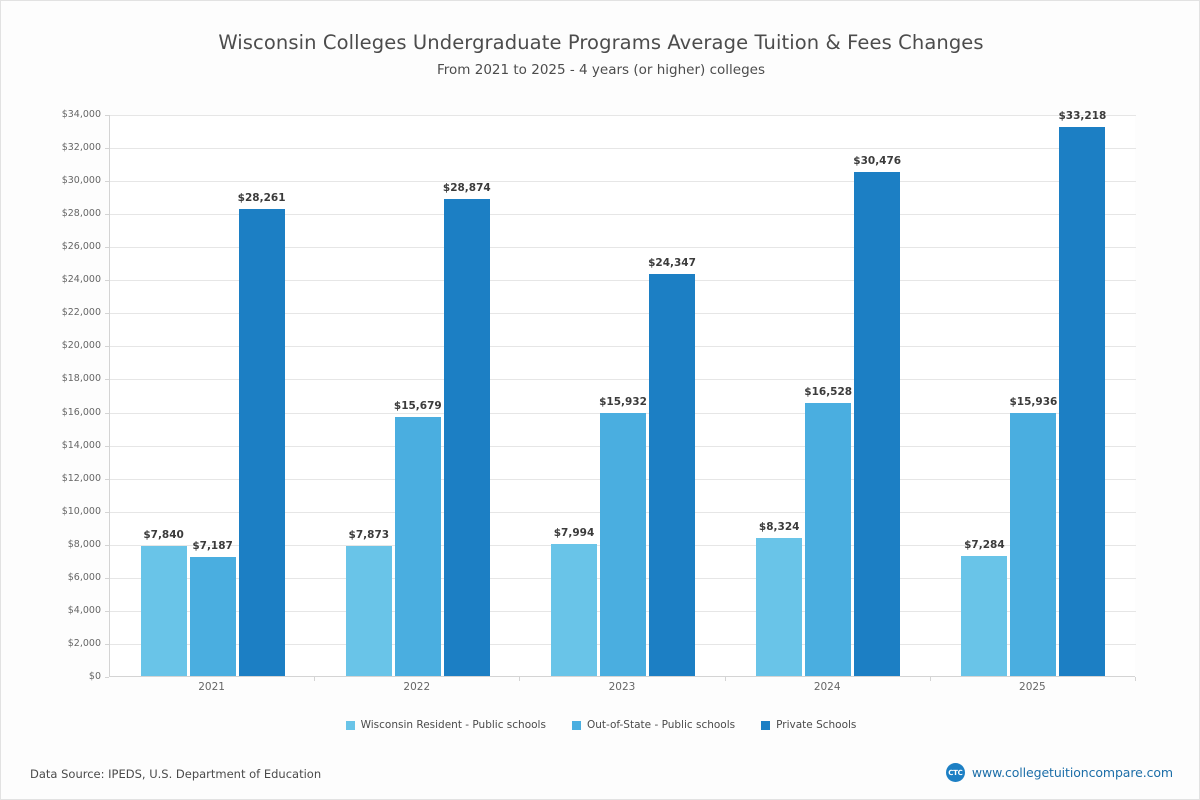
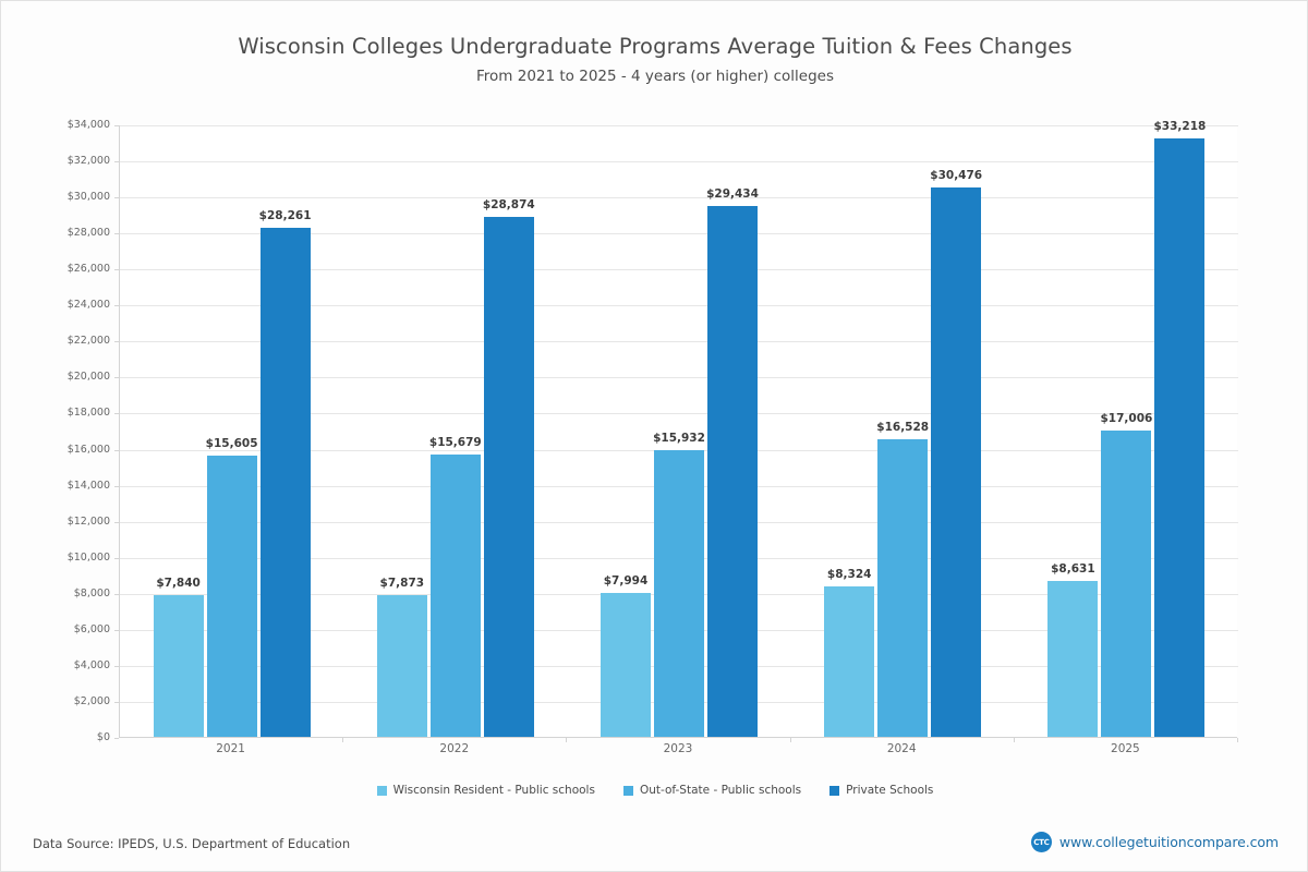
Out-of-State - Public schools/2021: $7,187 -> $15,605
Private Schools/2023: $24,347 -> $29,434
Wisconsin Resident - Public schools/2025: $7,284 -> $8,631
Out-of-State - Public schools/2025: $15,936 -> $17,006
